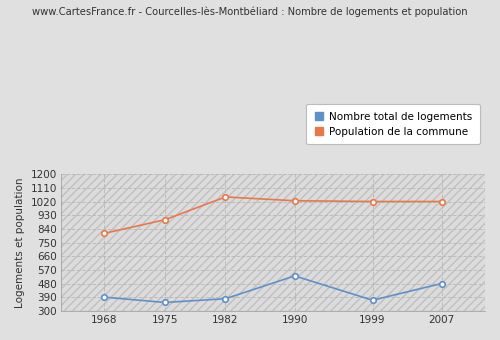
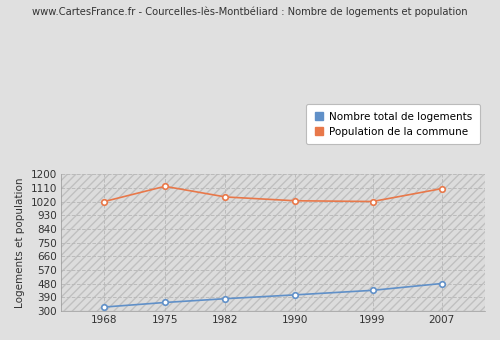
Nombre total de logements/1968: 390 -> 320
Population de la commune/1968: 810 -> 1020
Population de la commune/1975: 900 -> 1120
Nombre total de logements/1990: 530 -> 400
Nombre total de logements/1999: 370 -> 440
Population de la commune/2007: 1020 -> 1100
